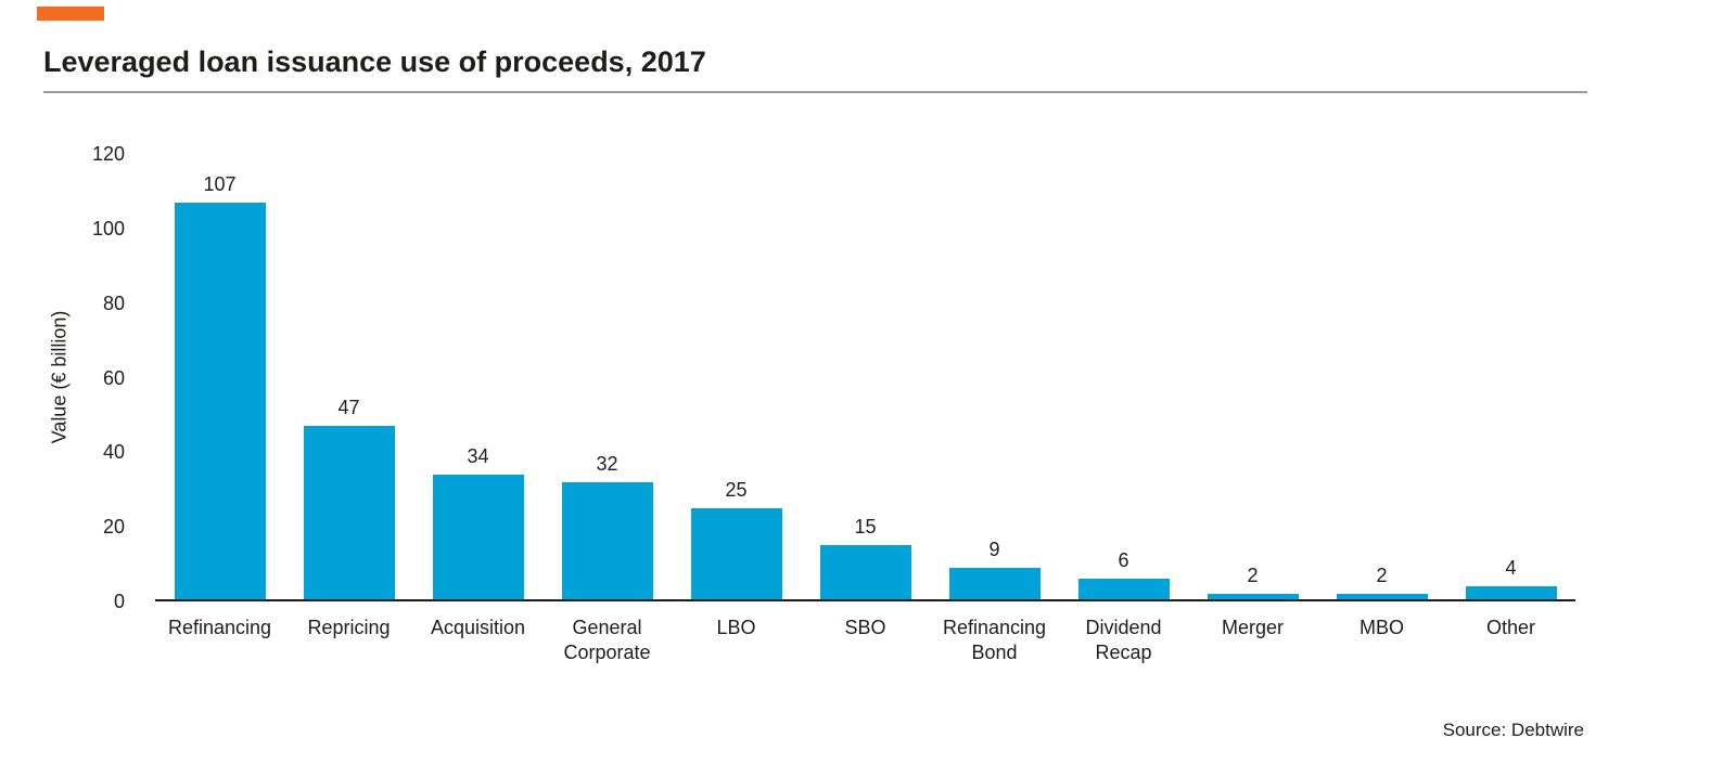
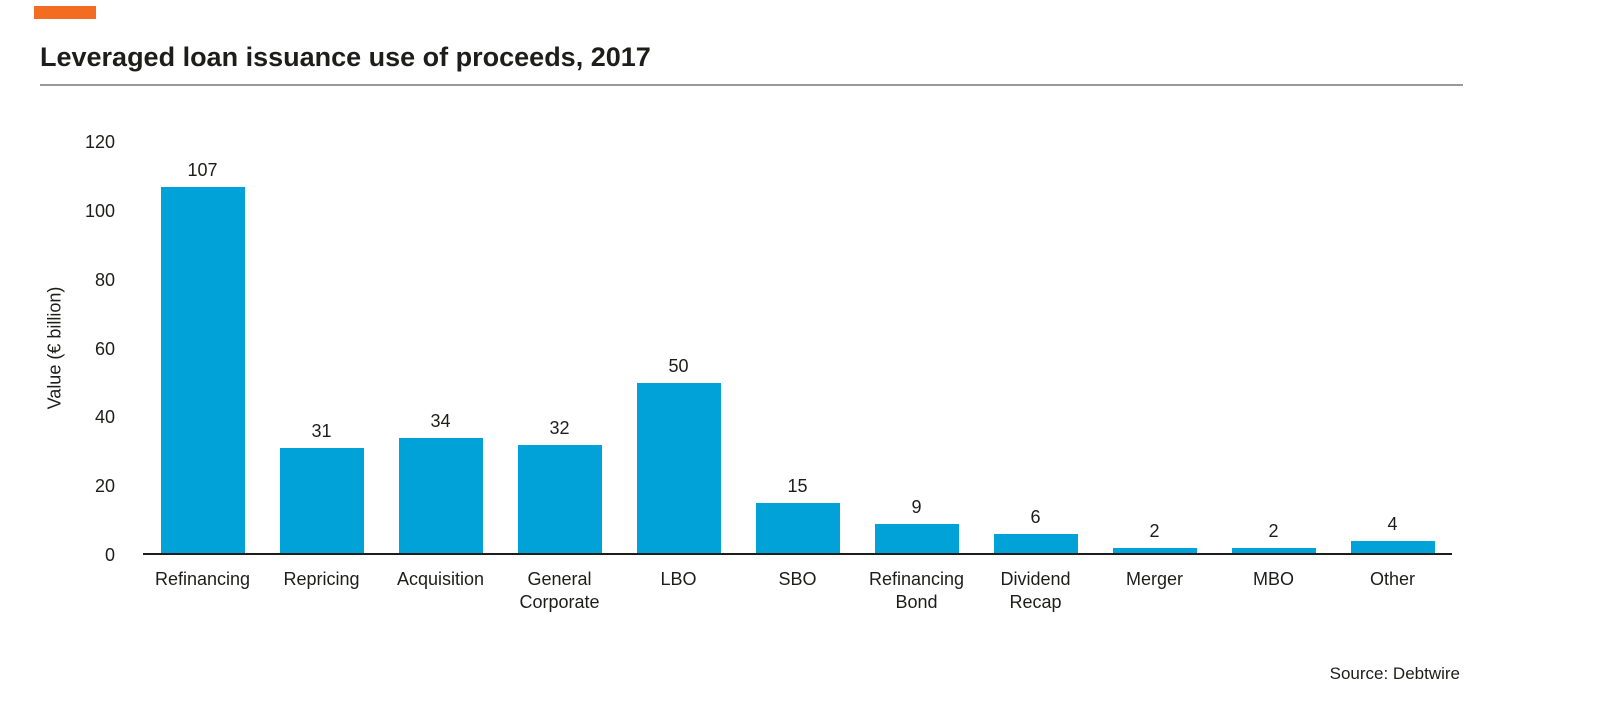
Repricing: 47 -> 31
LBO: 25 -> 50
